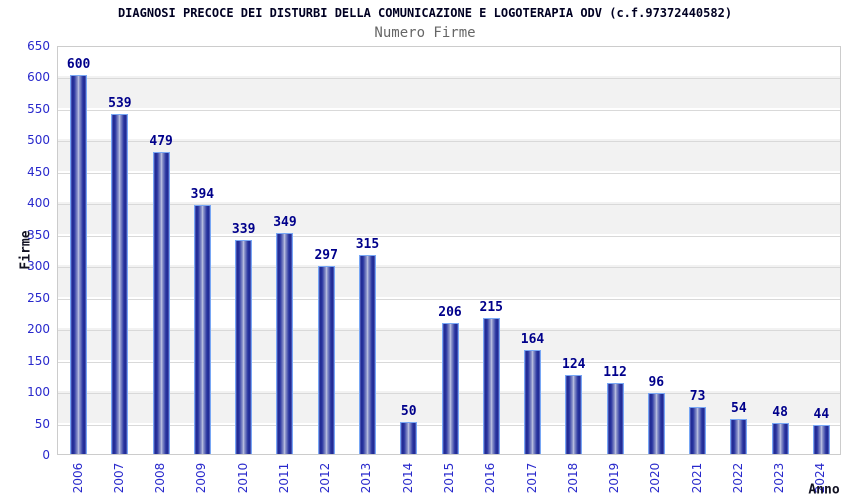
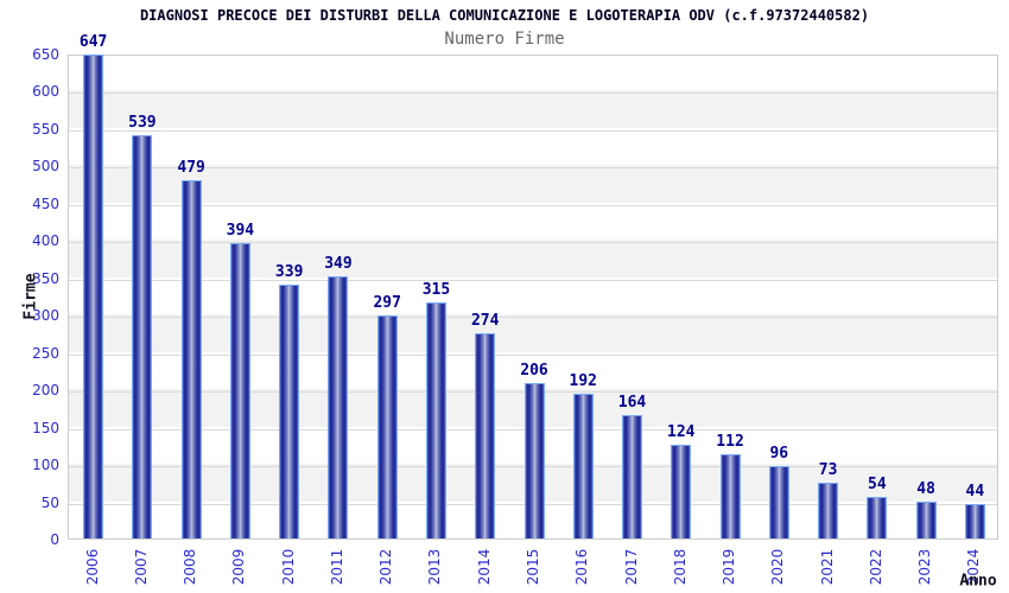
2006: 600 -> 647
2014: 50 -> 274
2016: 215 -> 192
